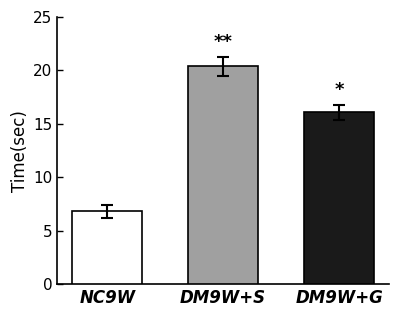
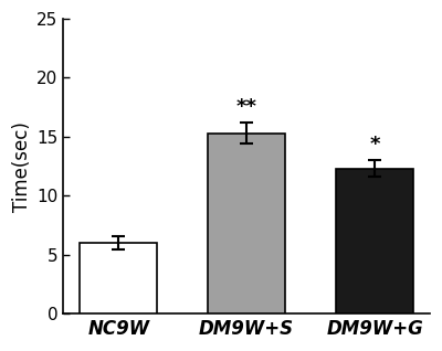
NC9W: 6.8 -> 6.0
DM9W+S: 20.4 -> 15.3
DM9W+G: 16.1 -> 12.3
